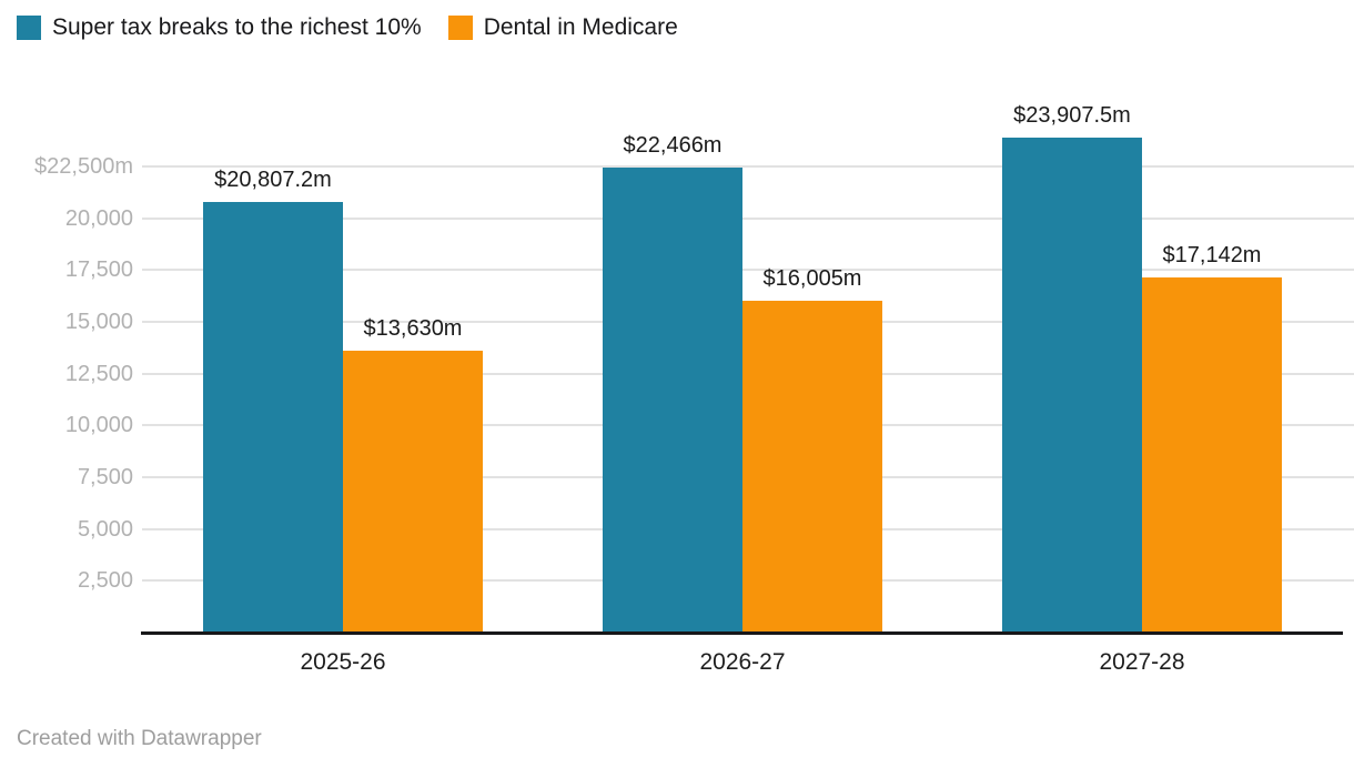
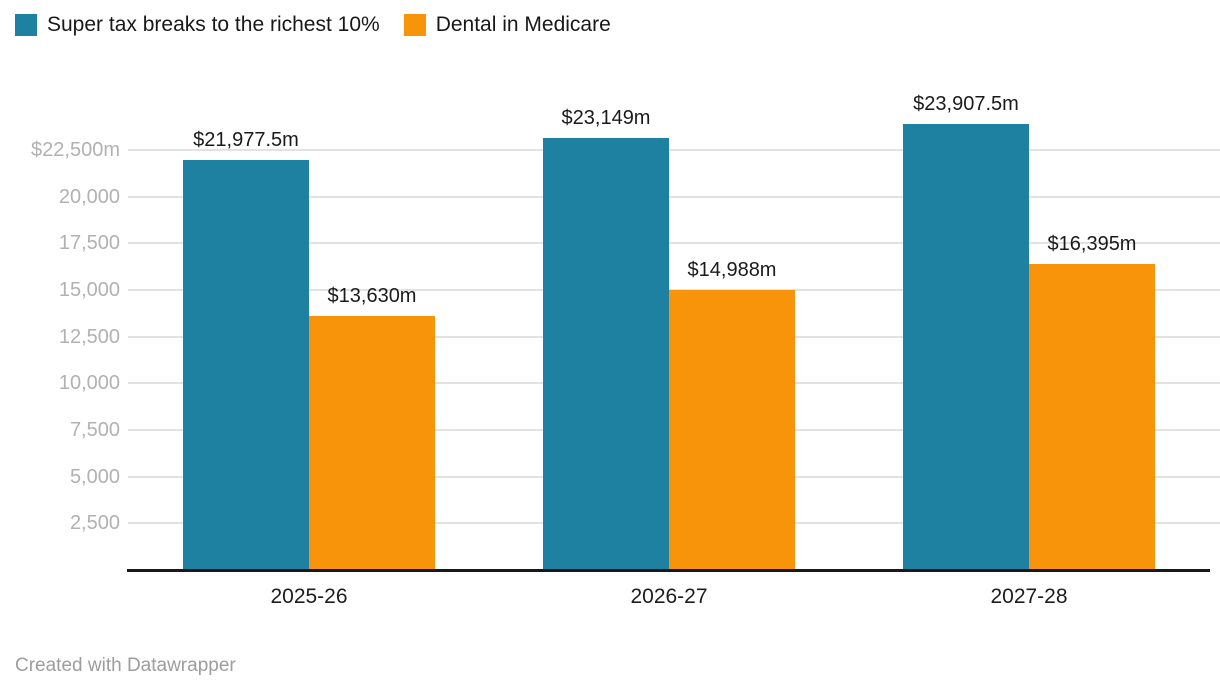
Super tax breaks to the richest 10%/2025-26: $20,807.2m -> $21,977.5m
Super tax breaks to the richest 10%/2026-27: $22,466m -> $23,149m
Dental in Medicare/2026-27: $16,005m -> $14,988m
Dental in Medicare/2027-28: $17,142m -> $16,395m
